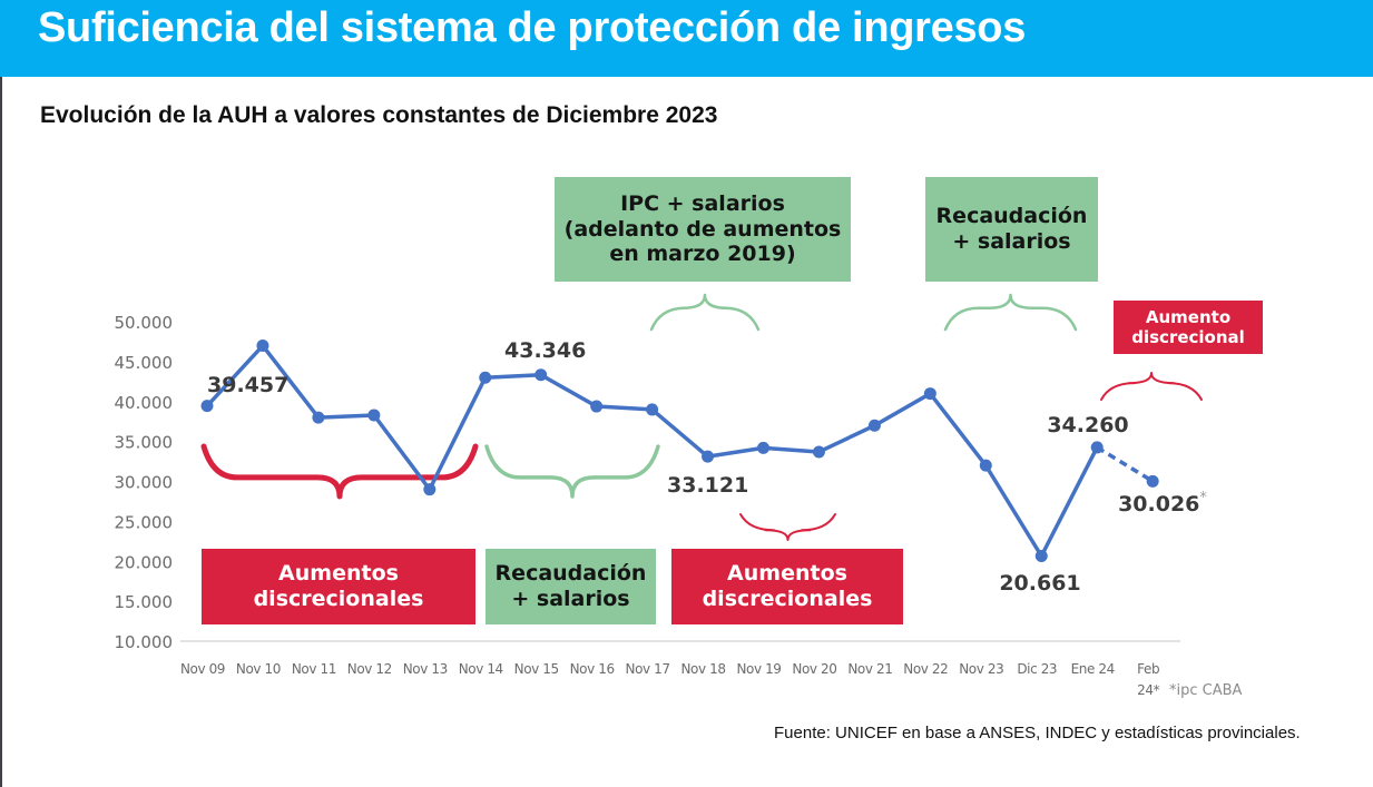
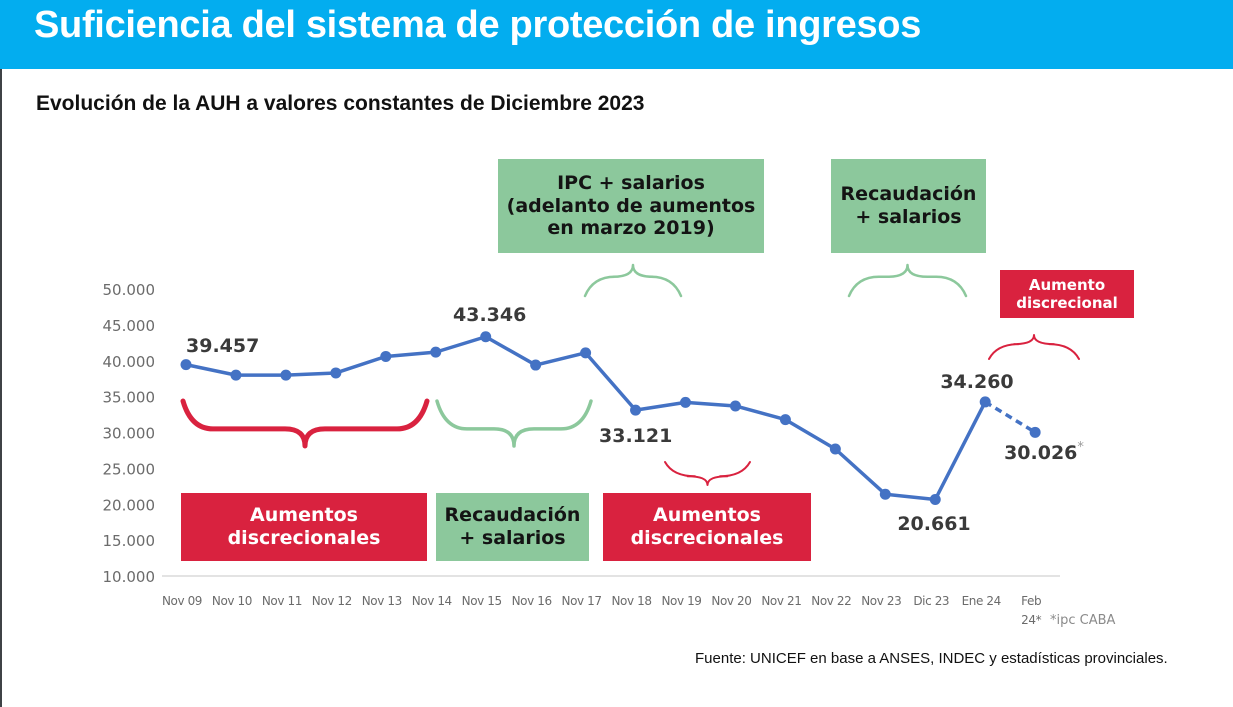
Nov 10: 47000 -> 38000
Nov 13: 29000 -> 41000
Nov 14: 43000 -> 41000
Nov 17: 39000 -> 41000
Nov 21: 37000 -> 32000
Nov 22: 41000 -> 28000
Nov 23: 32000 -> 21000
